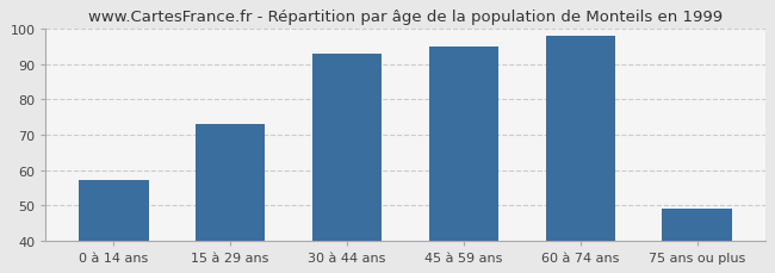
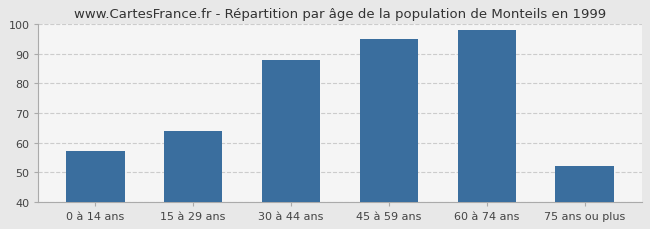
15 à 29 ans: 73 -> 64
30 à 44 ans: 93 -> 88
75 ans ou plus: 49 -> 52
